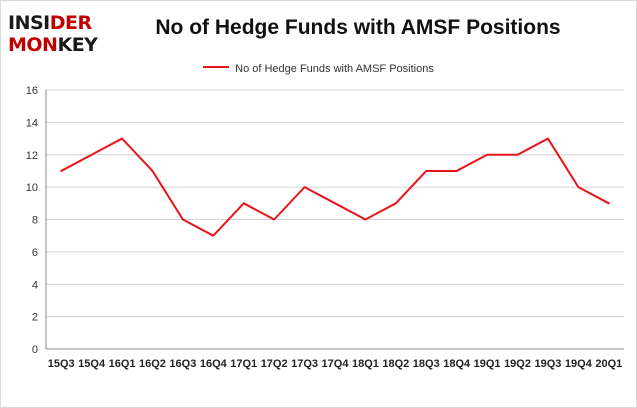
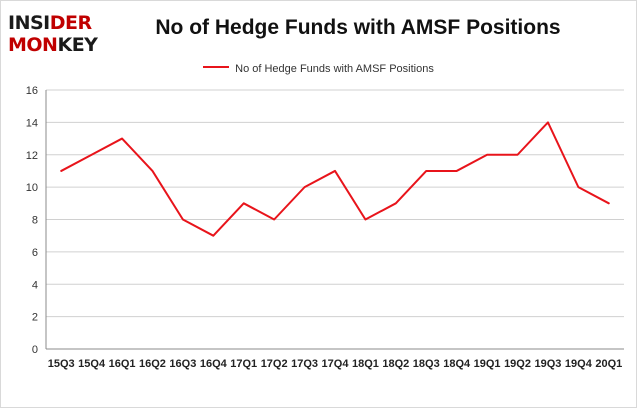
17Q4: 9 -> 11
19Q3: 13 -> 14
